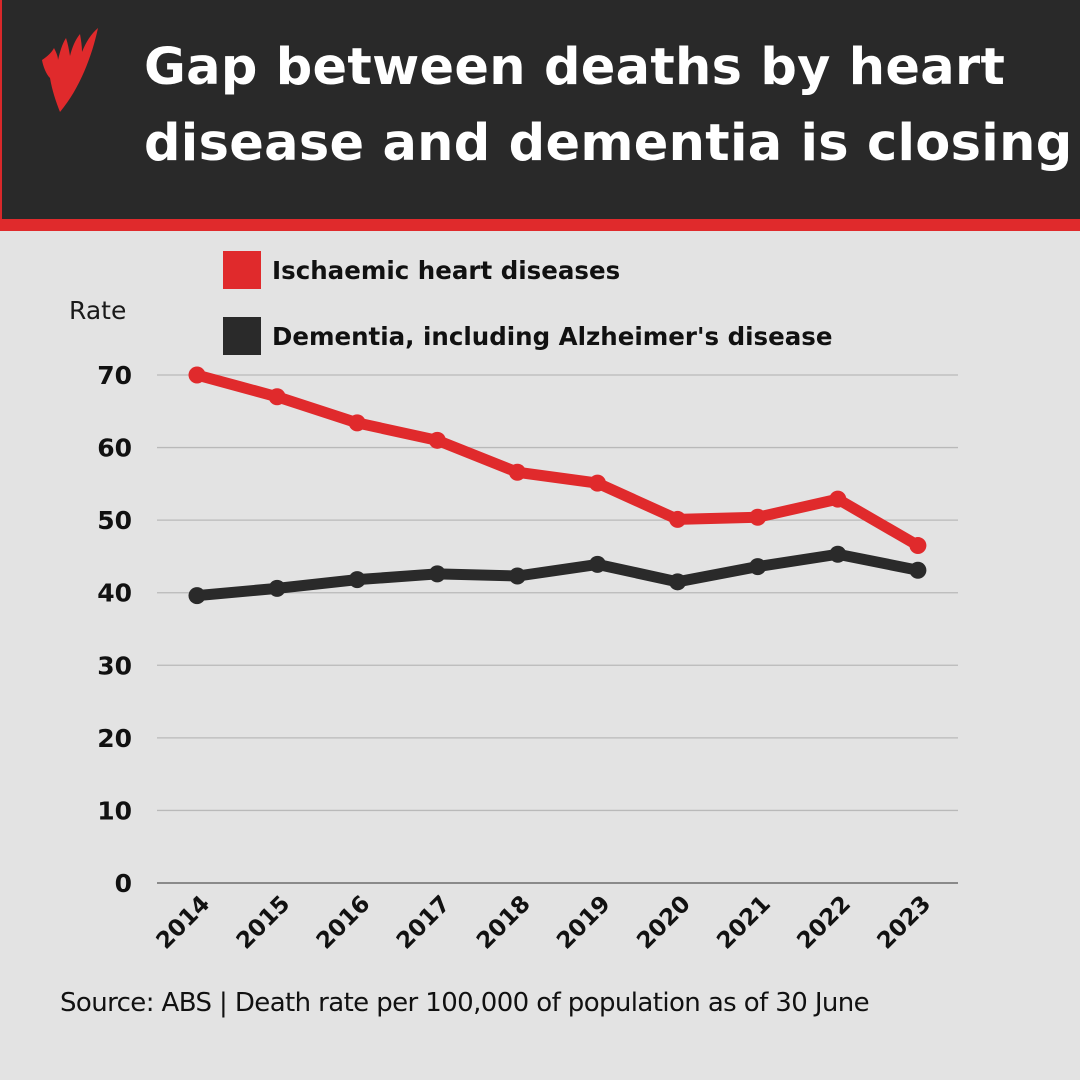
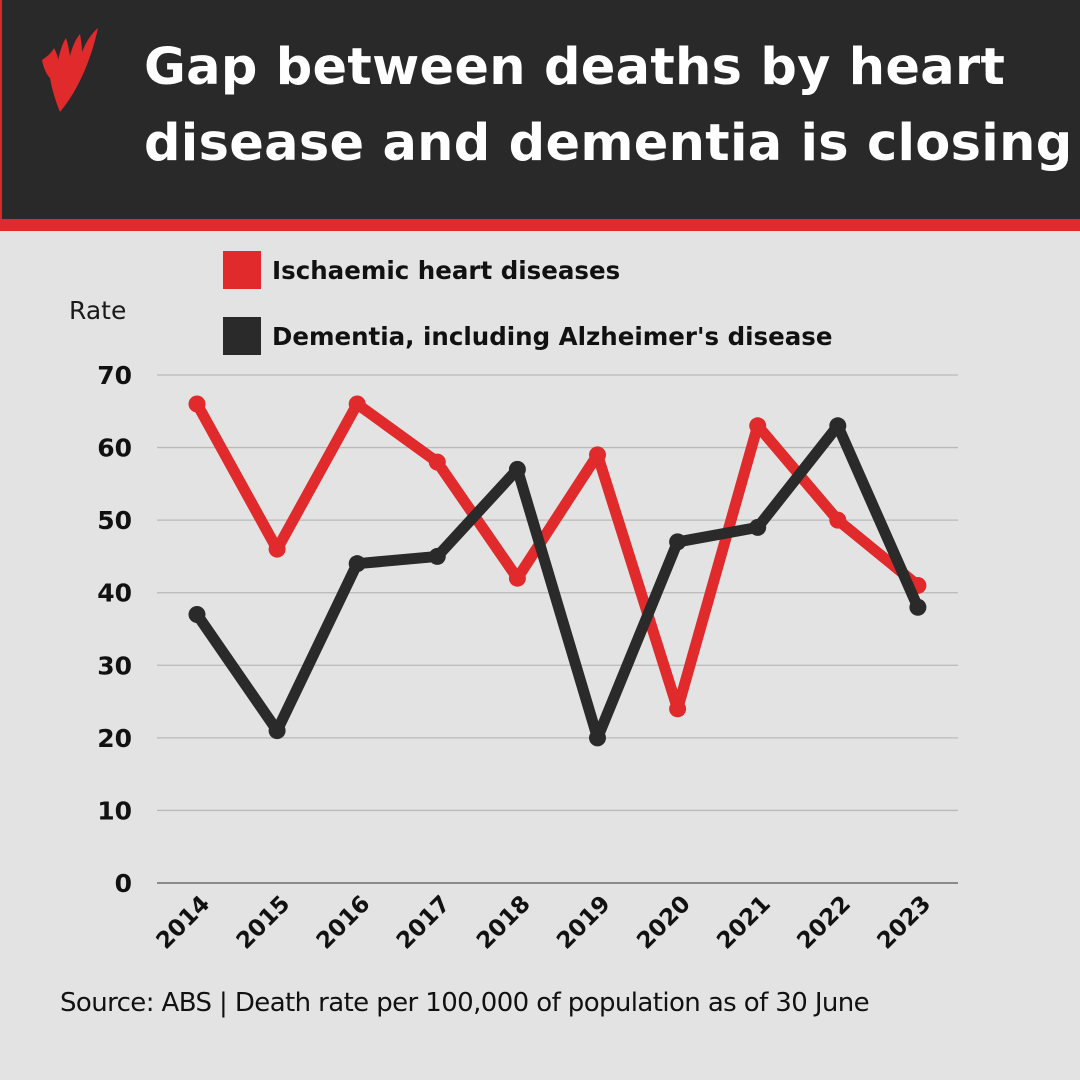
Ischaemic heart diseases/2014: 70 -> 66
Dementia, including Alzheimer's disease/2014: 40 -> 37
Ischaemic heart diseases/2015: 67 -> 46
Dementia, including Alzheimer's disease/2015: 41 -> 21
Ischaemic heart diseases/2016: 63 -> 66
Dementia, including Alzheimer's disease/2016: 42 -> 44
Ischaemic heart diseases/2017: 61 -> 58
Dementia, including Alzheimer's disease/2017: 43 -> 45
Ischaemic heart diseases/2018: 57 -> 42
Dementia, including Alzheimer's disease/2018: 42 -> 57
Ischaemic heart diseases/2019: 55 -> 59
Dementia, including Alzheimer's disease/2019: 44 -> 20
Ischaemic heart diseases/2020: 50 -> 24
Dementia, including Alzheimer's disease/2020: 42 -> 47
Ischaemic heart diseases/2021: 50 -> 63
Dementia, including Alzheimer's disease/2021: 44 -> 49
Ischaemic heart diseases/2022: 53 -> 50
Dementia, including Alzheimer's disease/2022: 45 -> 63
Ischaemic heart diseases/2023: 46 -> 41
Dementia, including Alzheimer's disease/2023: 43 -> 38
